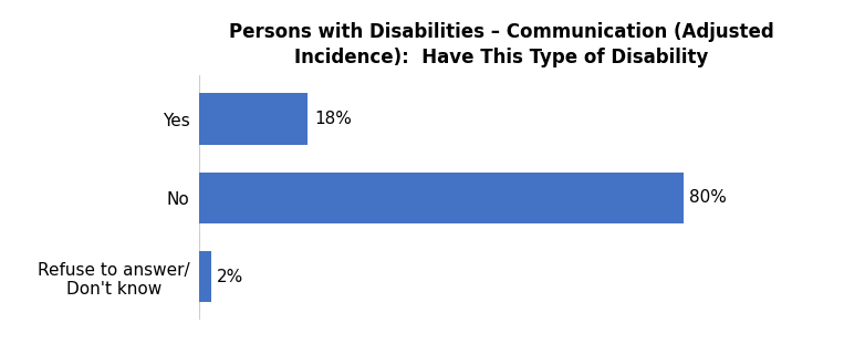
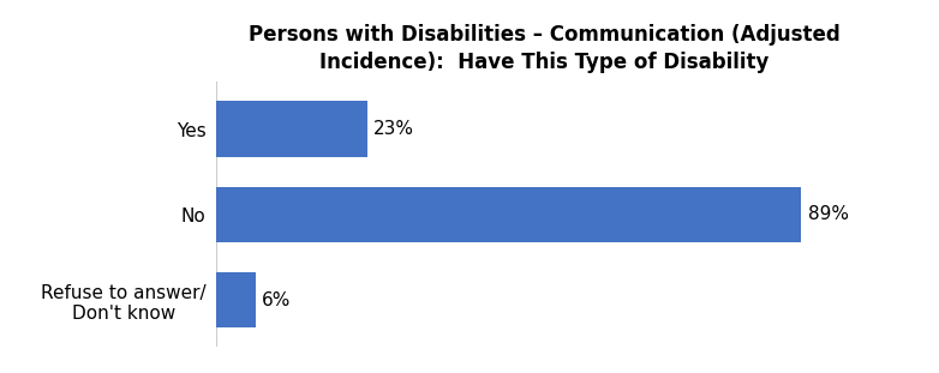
Yes: 18% -> 23%
No: 80% -> 89%
Refuse to answer/ Don't know: 2% -> 6%
